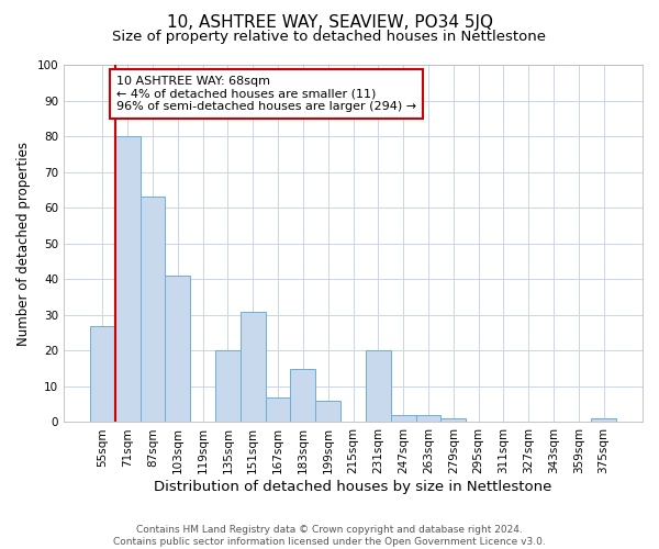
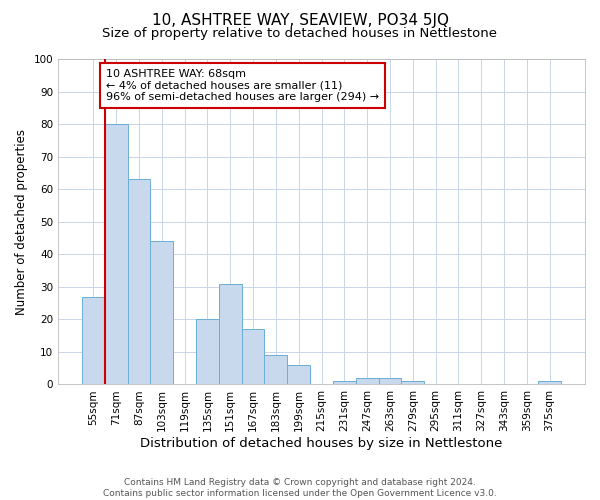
103sqm: 41 -> 44
167sqm: 7 -> 17
183sqm: 15 -> 9
231sqm: 20 -> 1
